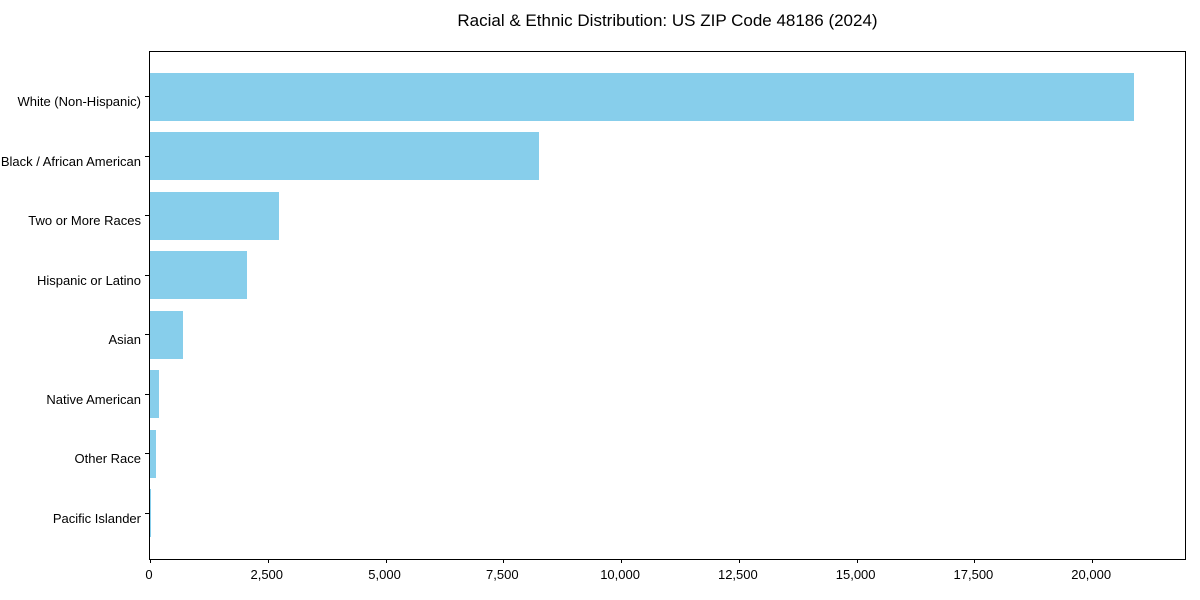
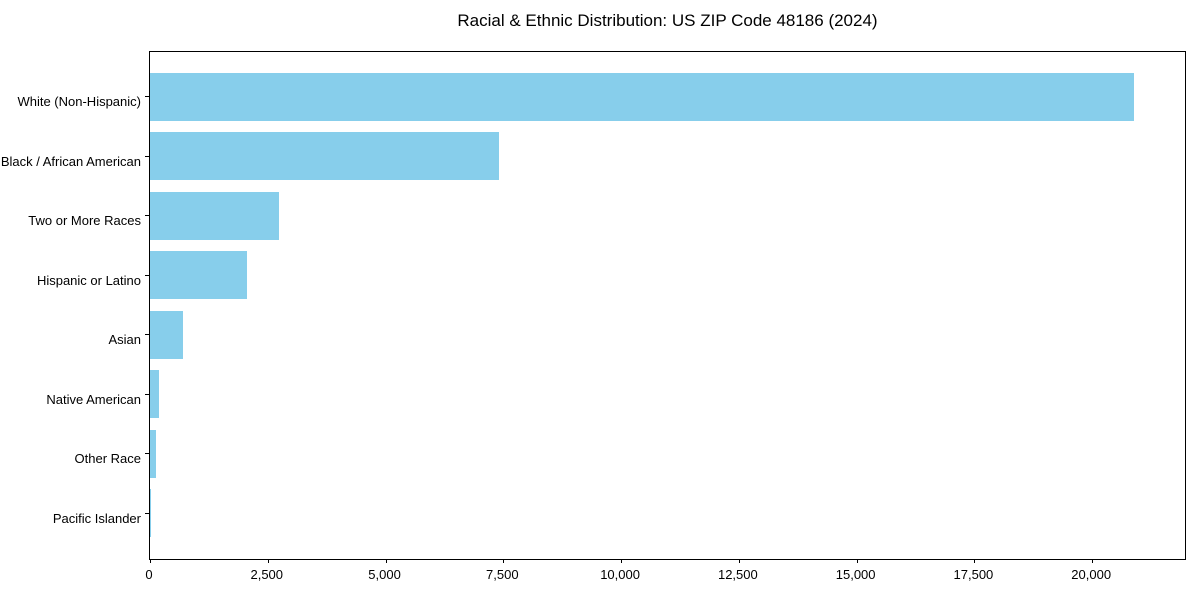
Black / African American: 8300 -> 7400
